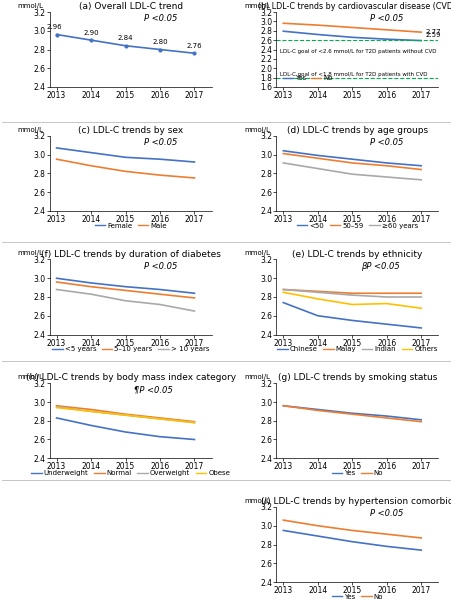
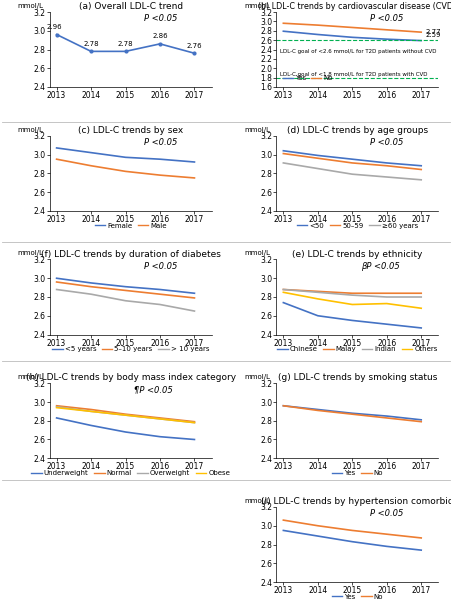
(a) Overall LDL-C trend/2014: 2.90 -> 2.78
(a) Overall LDL-C trend/2015: 2.84 -> 2.78
(a) Overall LDL-C trend/2016: 2.80 -> 2.86
